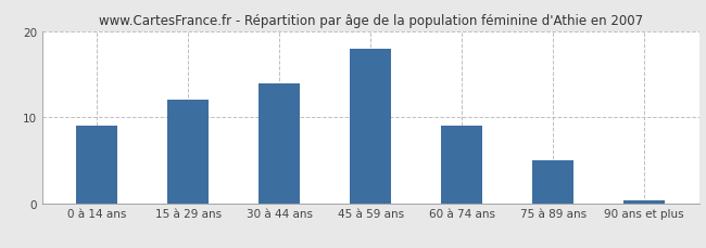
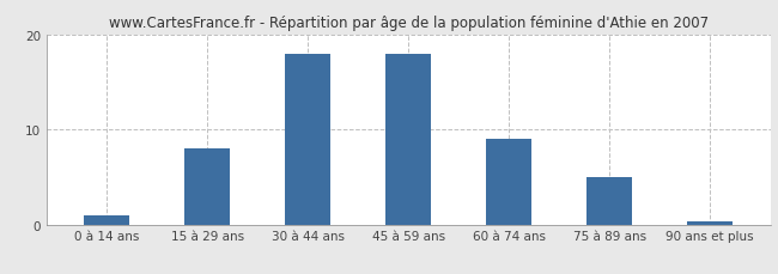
0 à 14 ans: 9.0 -> 1.0
15 à 29 ans: 12.0 -> 8.0
30 à 44 ans: 14.0 -> 18.0
